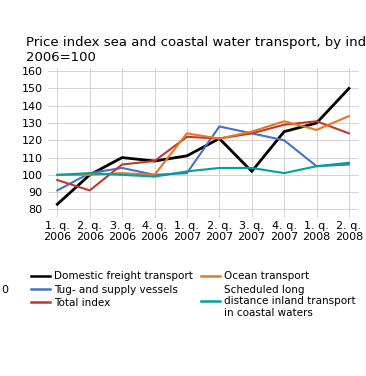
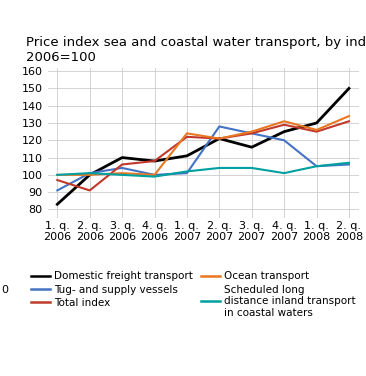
Domestic freight transport/3. q. 2007: 102 -> 116
Total index/1. q. 2008: 131 -> 125
Total index/2. q. 2008: 124 -> 131
